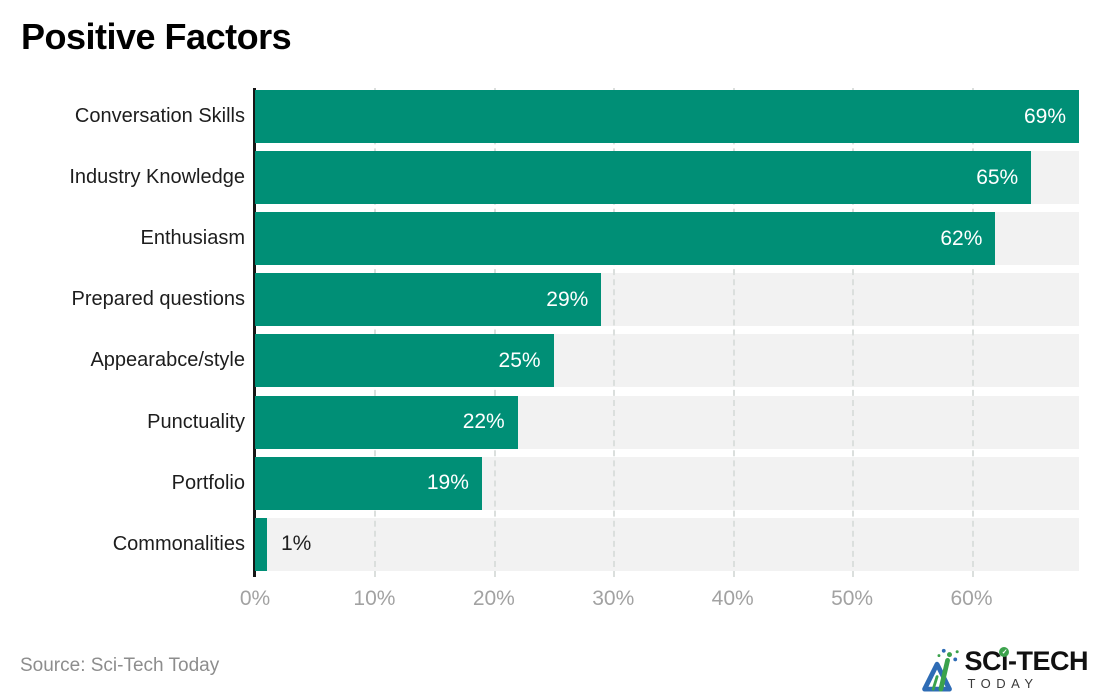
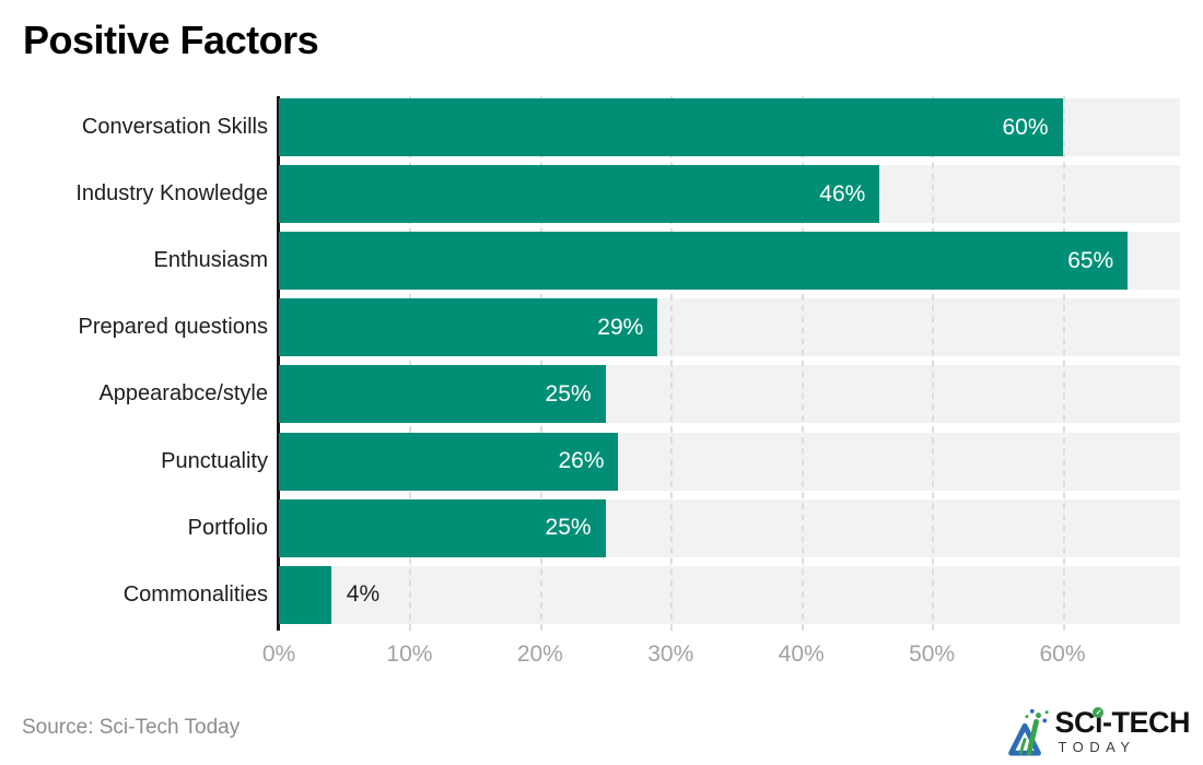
Conversation Skills: 69% -> 60%
Industry Knowledge: 65% -> 46%
Enthusiasm: 62% -> 65%
Punctuality: 22% -> 26%
Portfolio: 19% -> 25%
Commonalities: 1% -> 4%
